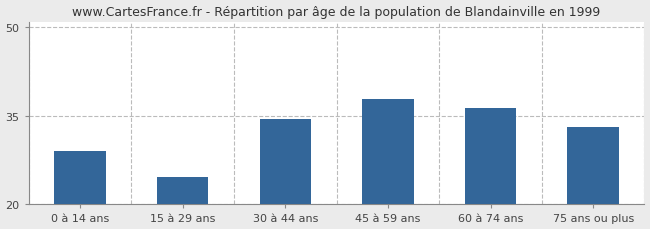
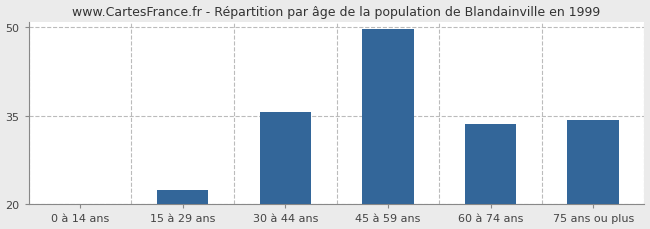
0 à 14 ans: 29.0 -> 20.1
15 à 29 ans: 24.6 -> 22.5
30 à 44 ans: 34.4 -> 35.6
45 à 59 ans: 37.8 -> 49.7
60 à 74 ans: 36.4 -> 33.7
75 ans ou plus: 33.2 -> 34.3
